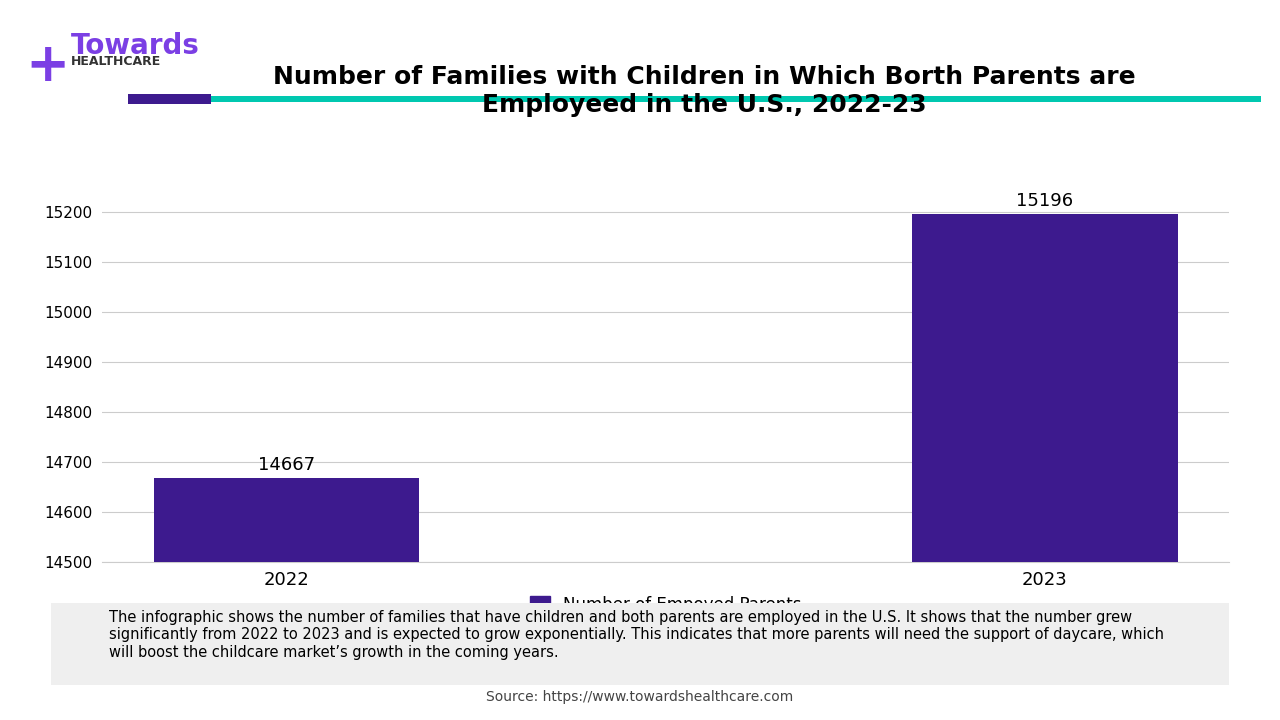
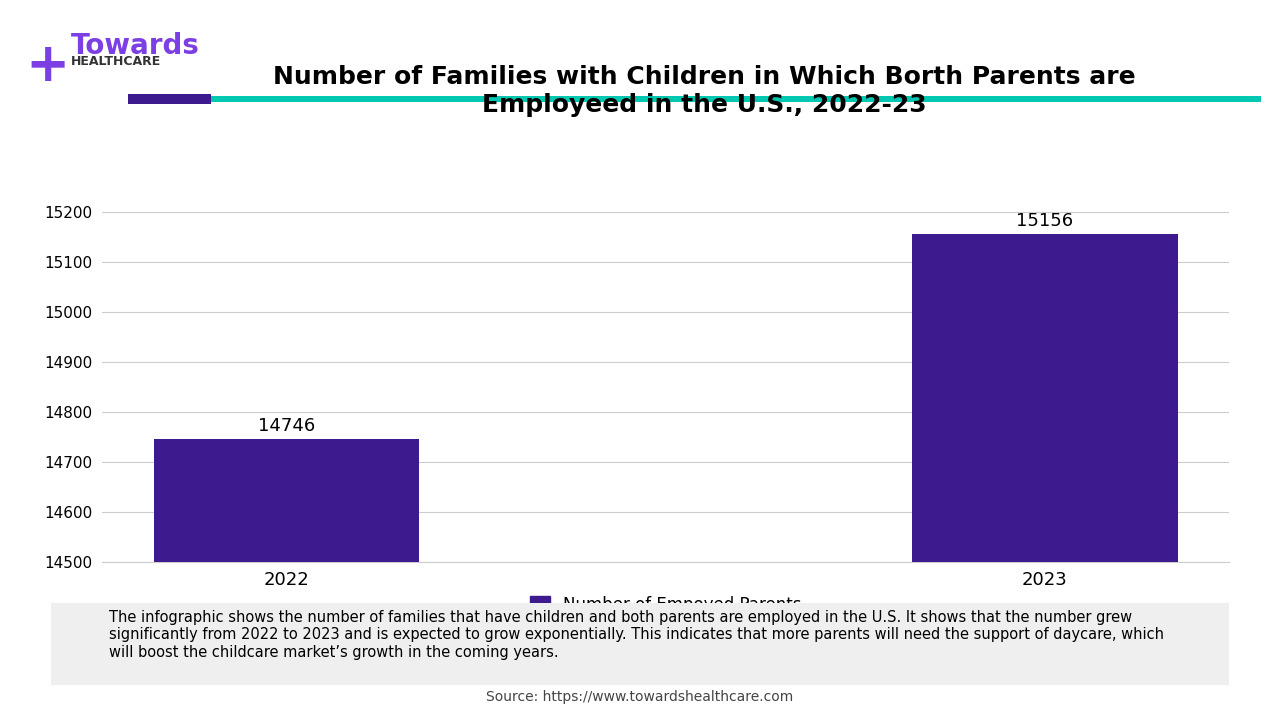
2022: 14667 -> 14746
2023: 15196 -> 15156
